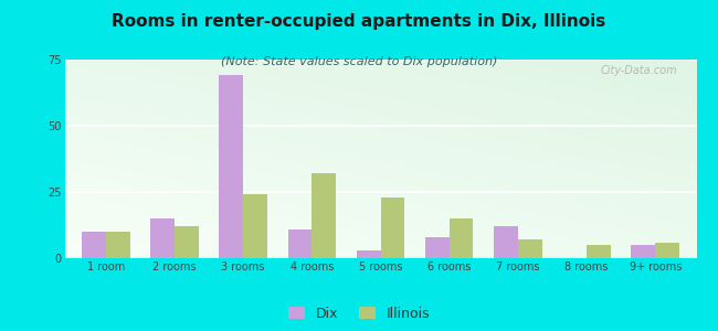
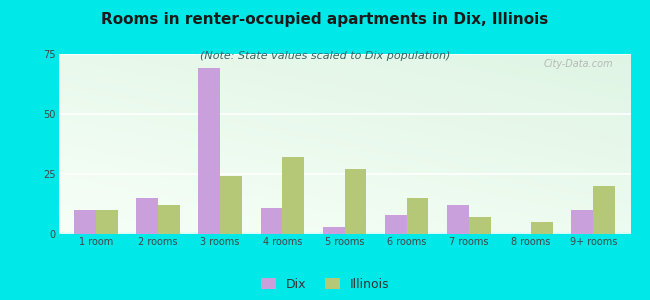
Illinois/5 rooms: 23 -> 27
Dix/9+ rooms: 5 -> 10
Illinois/9+ rooms: 6 -> 20
